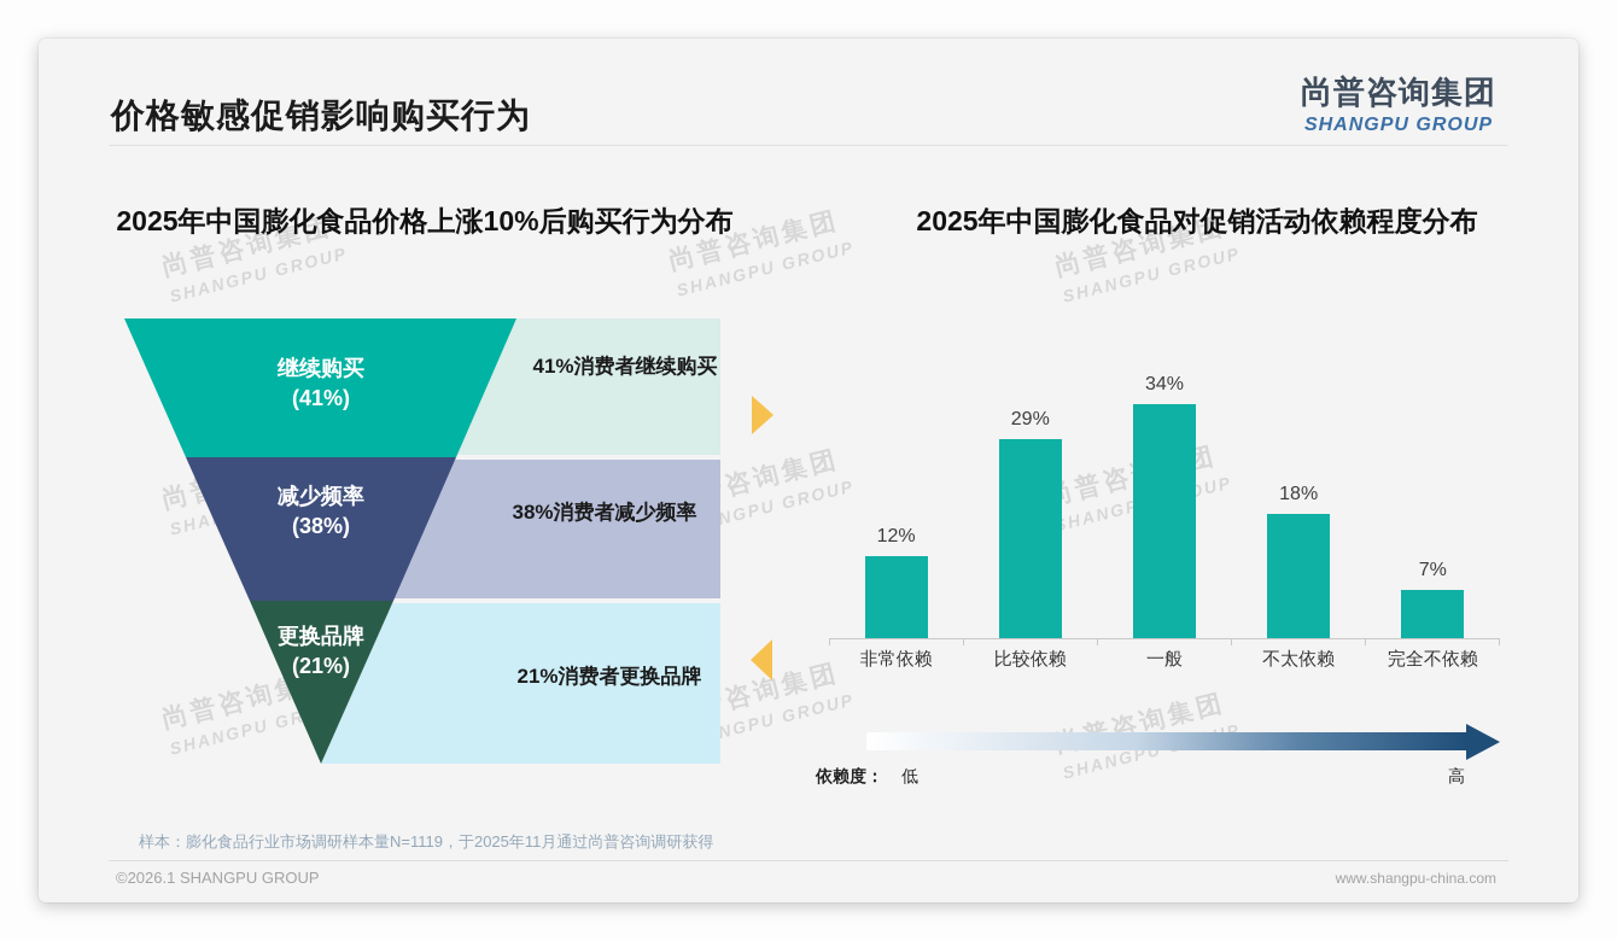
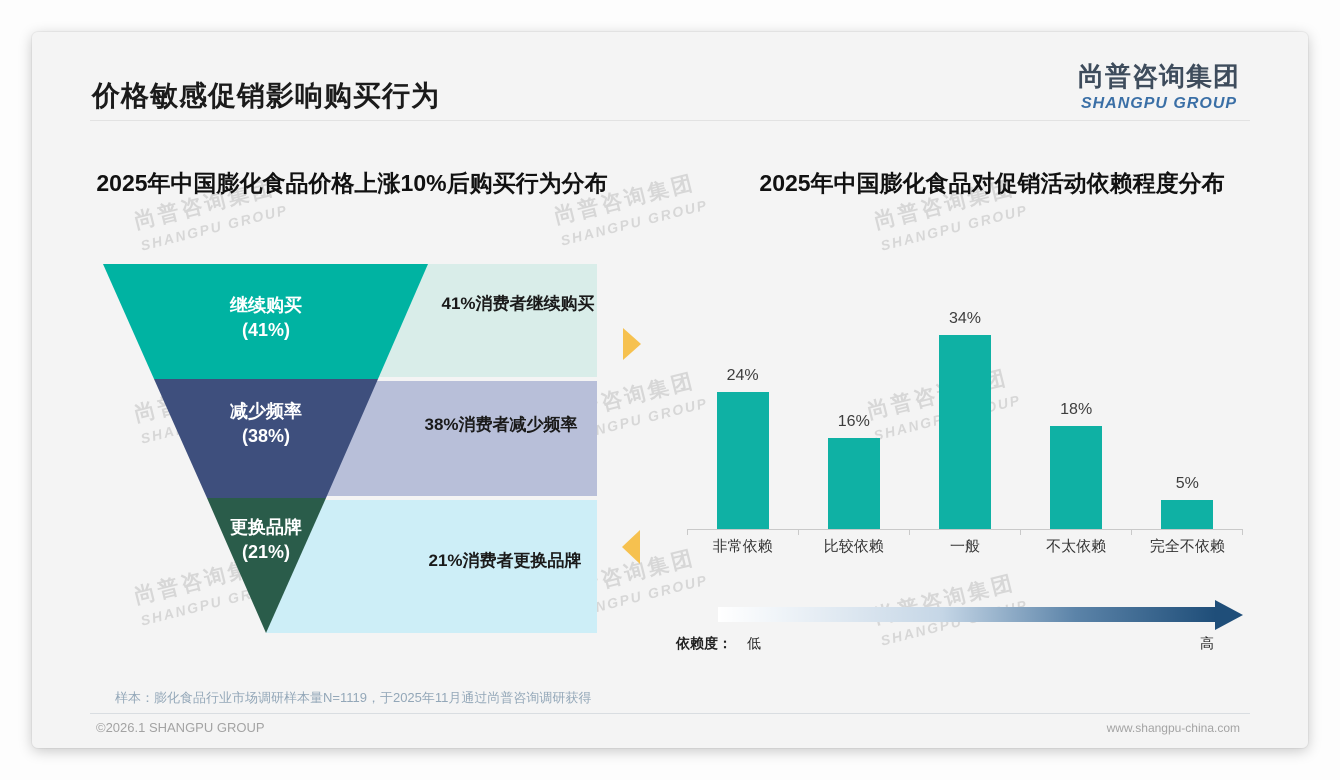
2025年中国膨化食品对促销活动依赖程度分布/非常依赖: 12% -> 24%
2025年中国膨化食品对促销活动依赖程度分布/比较依赖: 29% -> 16%
2025年中国膨化食品对促销活动依赖程度分布/完全不依赖: 7% -> 5%
